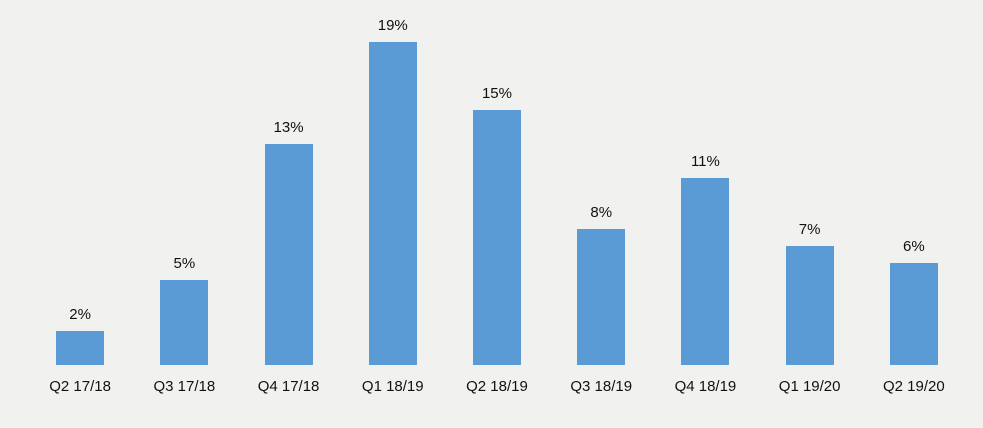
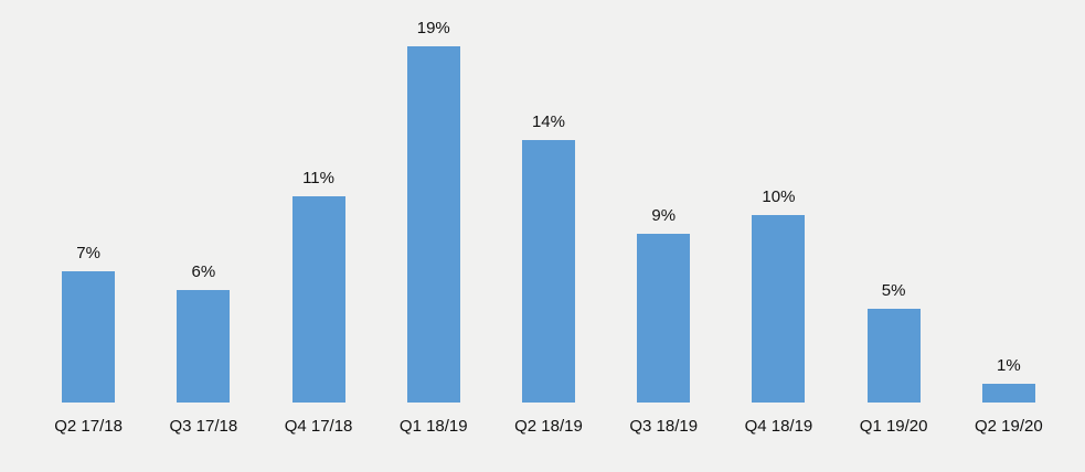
Q2 17/18: 2% -> 7%
Q3 17/18: 5% -> 6%
Q4 17/18: 13% -> 11%
Q2 18/19: 15% -> 14%
Q3 18/19: 8% -> 9%
Q4 18/19: 11% -> 10%
Q1 19/20: 7% -> 5%
Q2 19/20: 6% -> 1%
